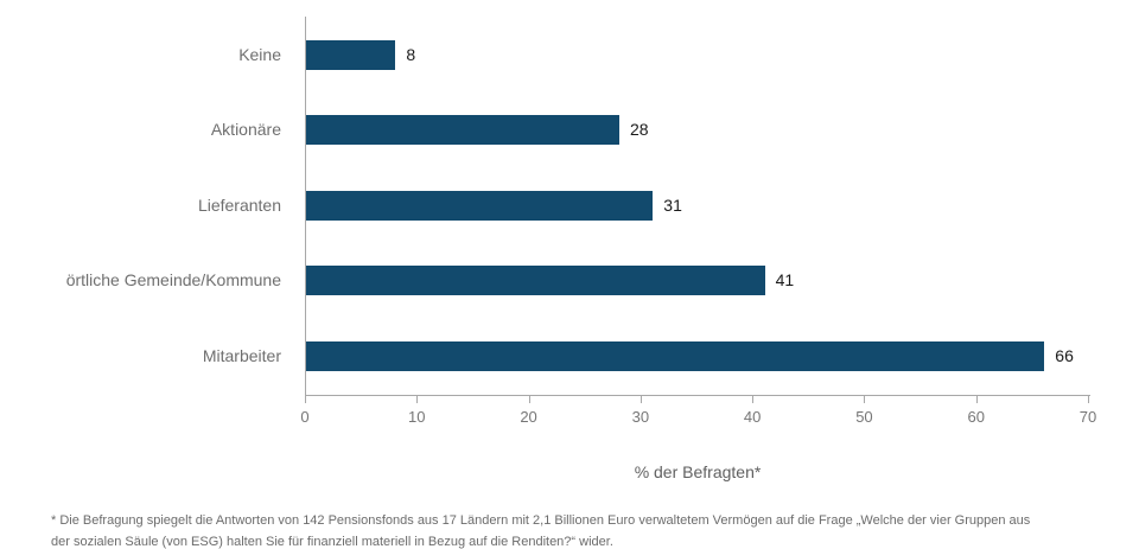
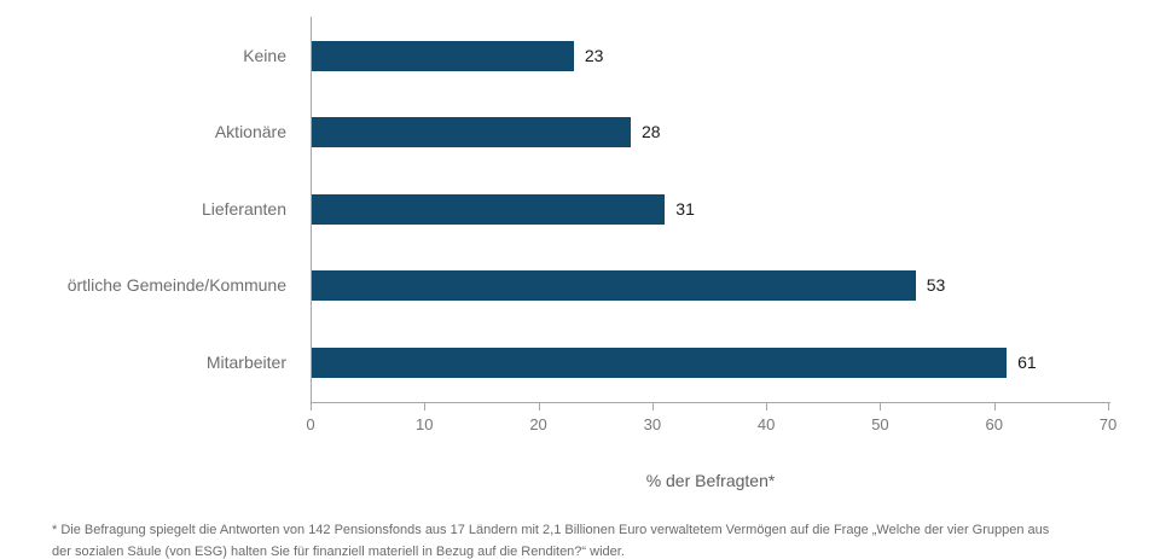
Keine: 8 -> 23
örtliche Gemeinde/Kommune: 41 -> 53
Mitarbeiter: 66 -> 61
